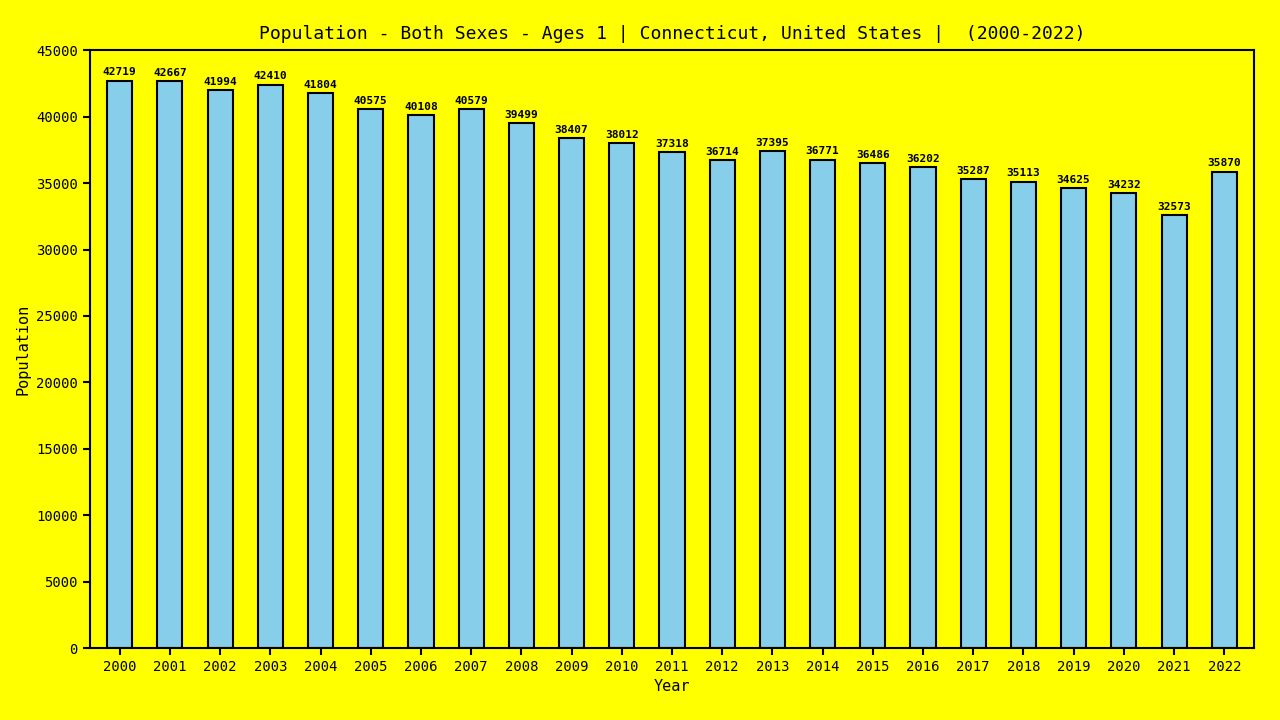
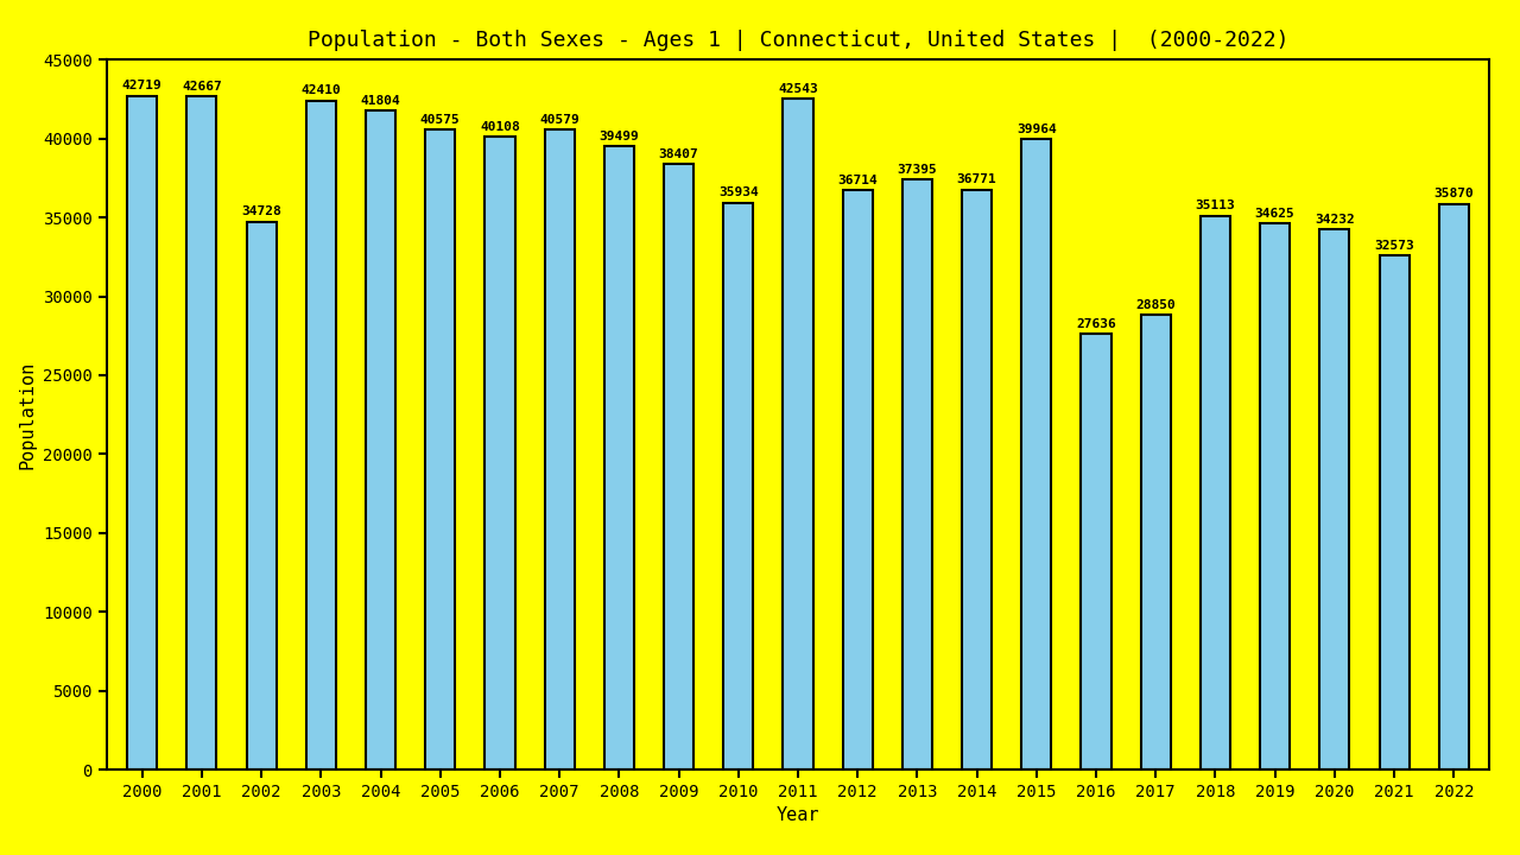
2002: 41994 -> 34728
2010: 38012 -> 35934
2011: 37318 -> 42543
2015: 36486 -> 39964
2016: 36202 -> 27636
2017: 35287 -> 28850
